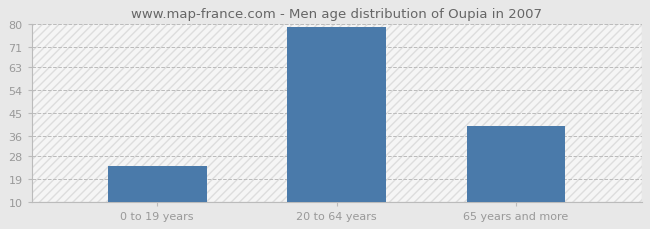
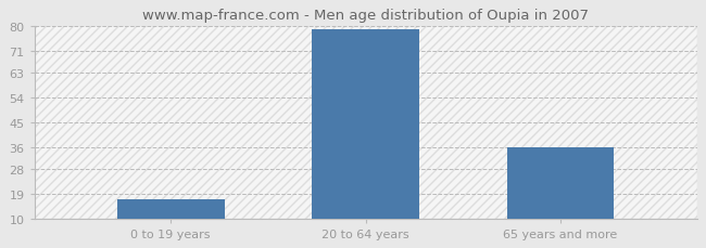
0 to 19 years: 24 -> 17
65 years and more: 40 -> 36
